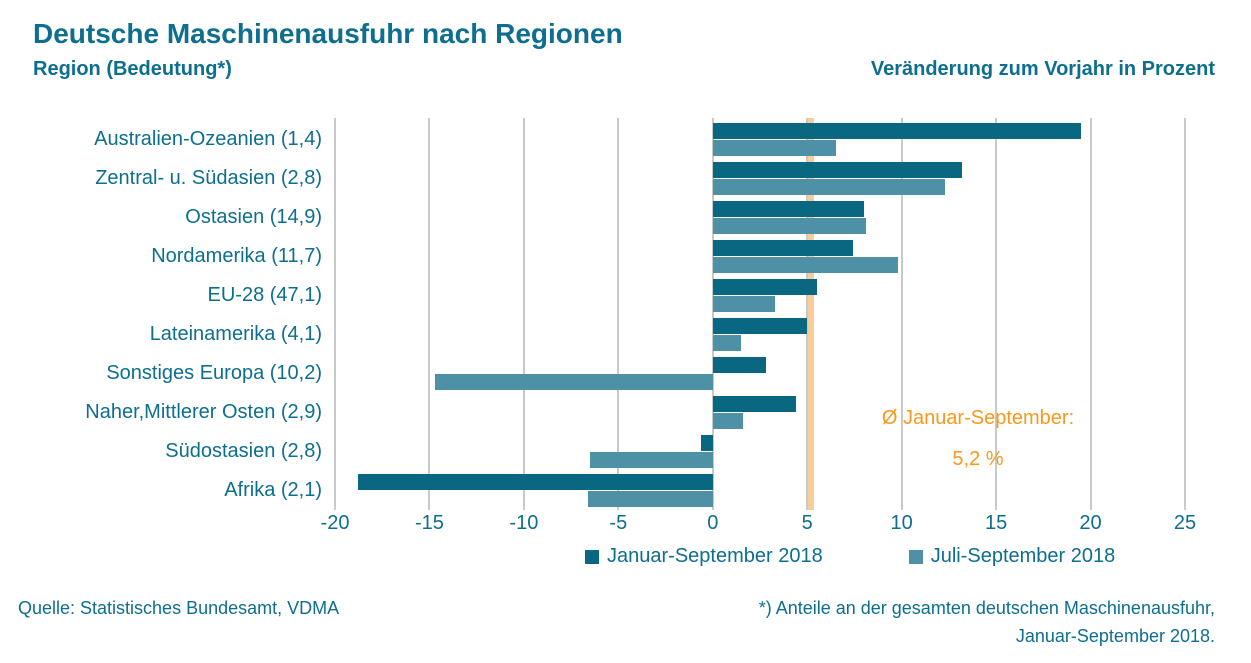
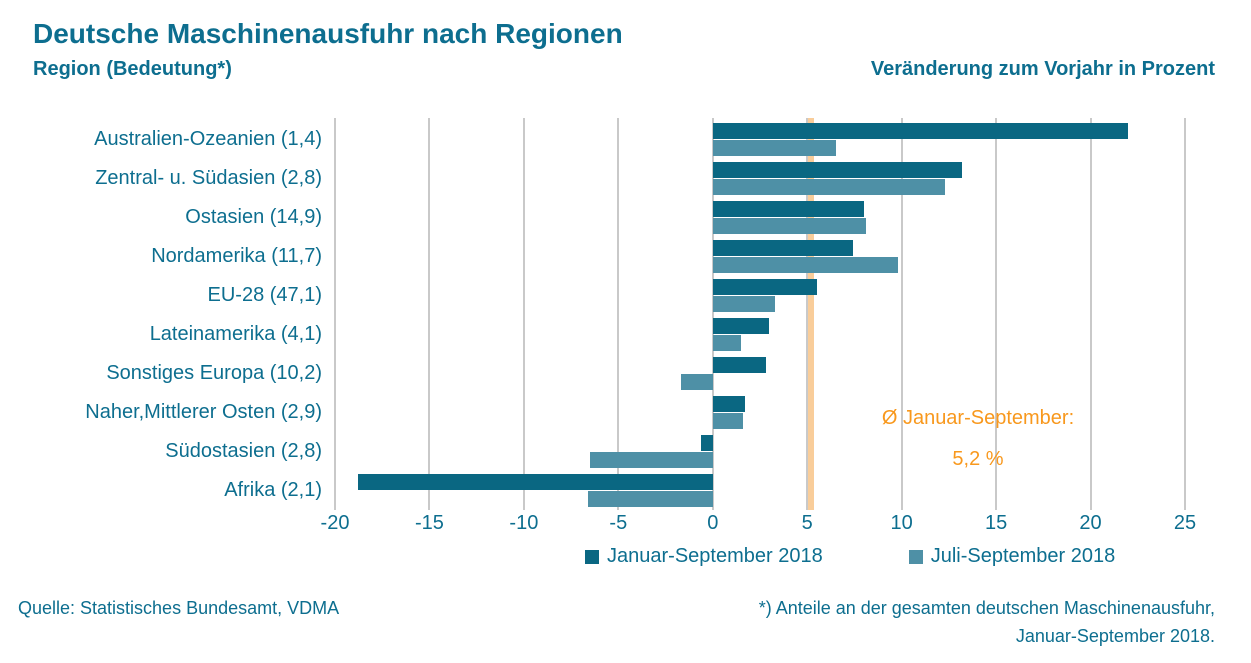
Januar-September 2018/Australien-Ozeanien (1,4): 19.5 -> 22.0
Januar-September 2018/Lateinamerika (4,1): 5.0 -> 3.0
Juli-September 2018/Sonstiges Europa (10,2): -14.7 -> -1.7
Januar-September 2018/Naher,Mittlerer Osten (2,9): 4.4 -> 1.7
